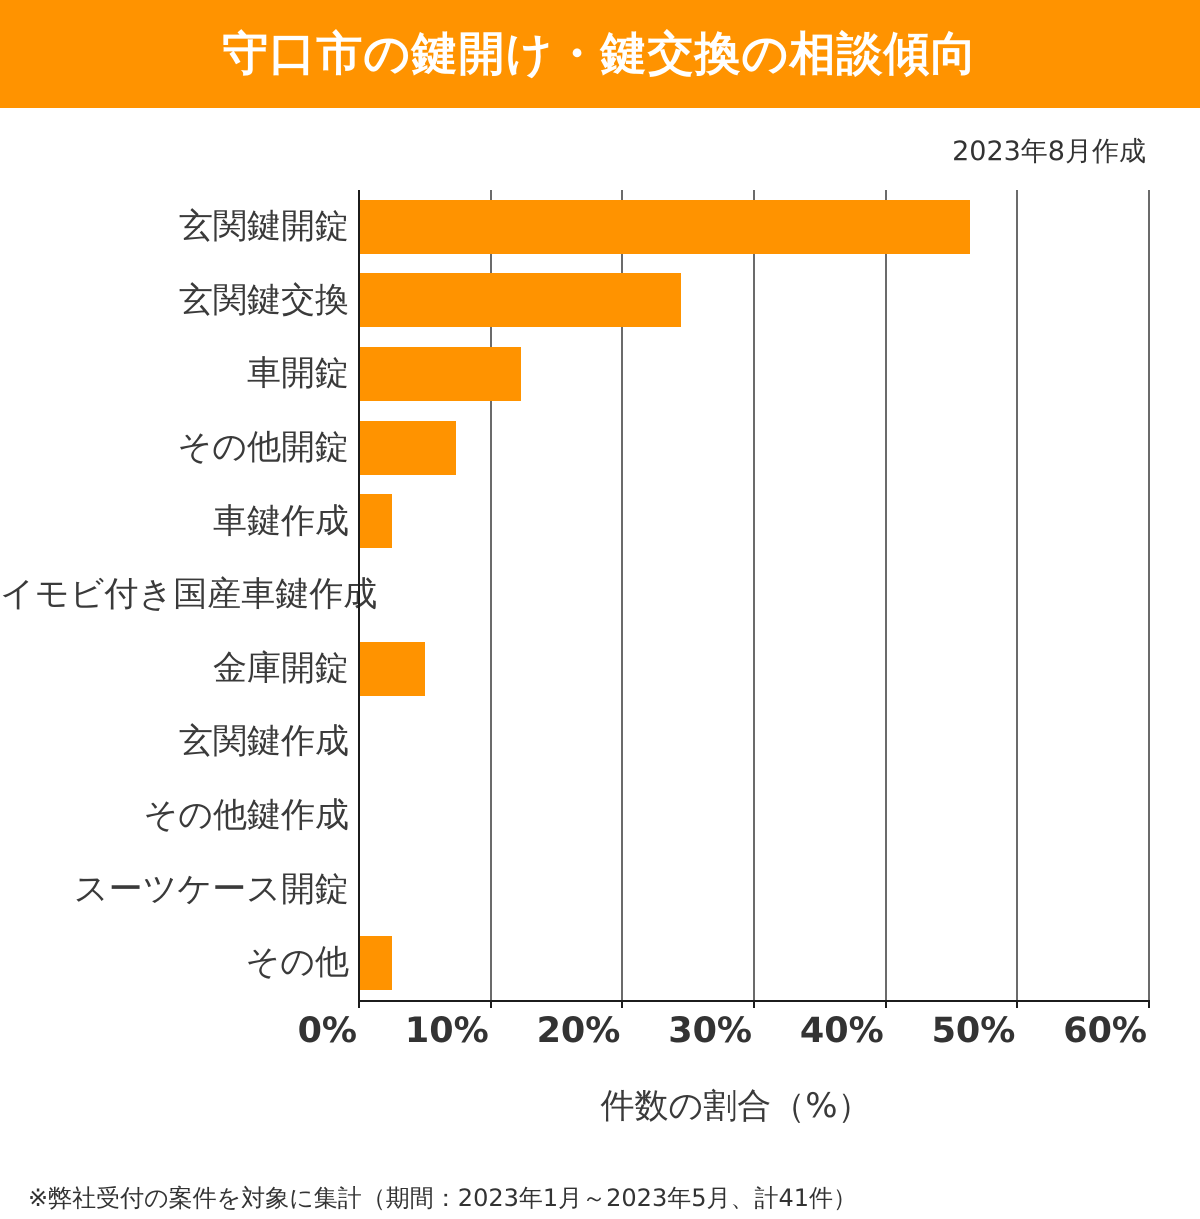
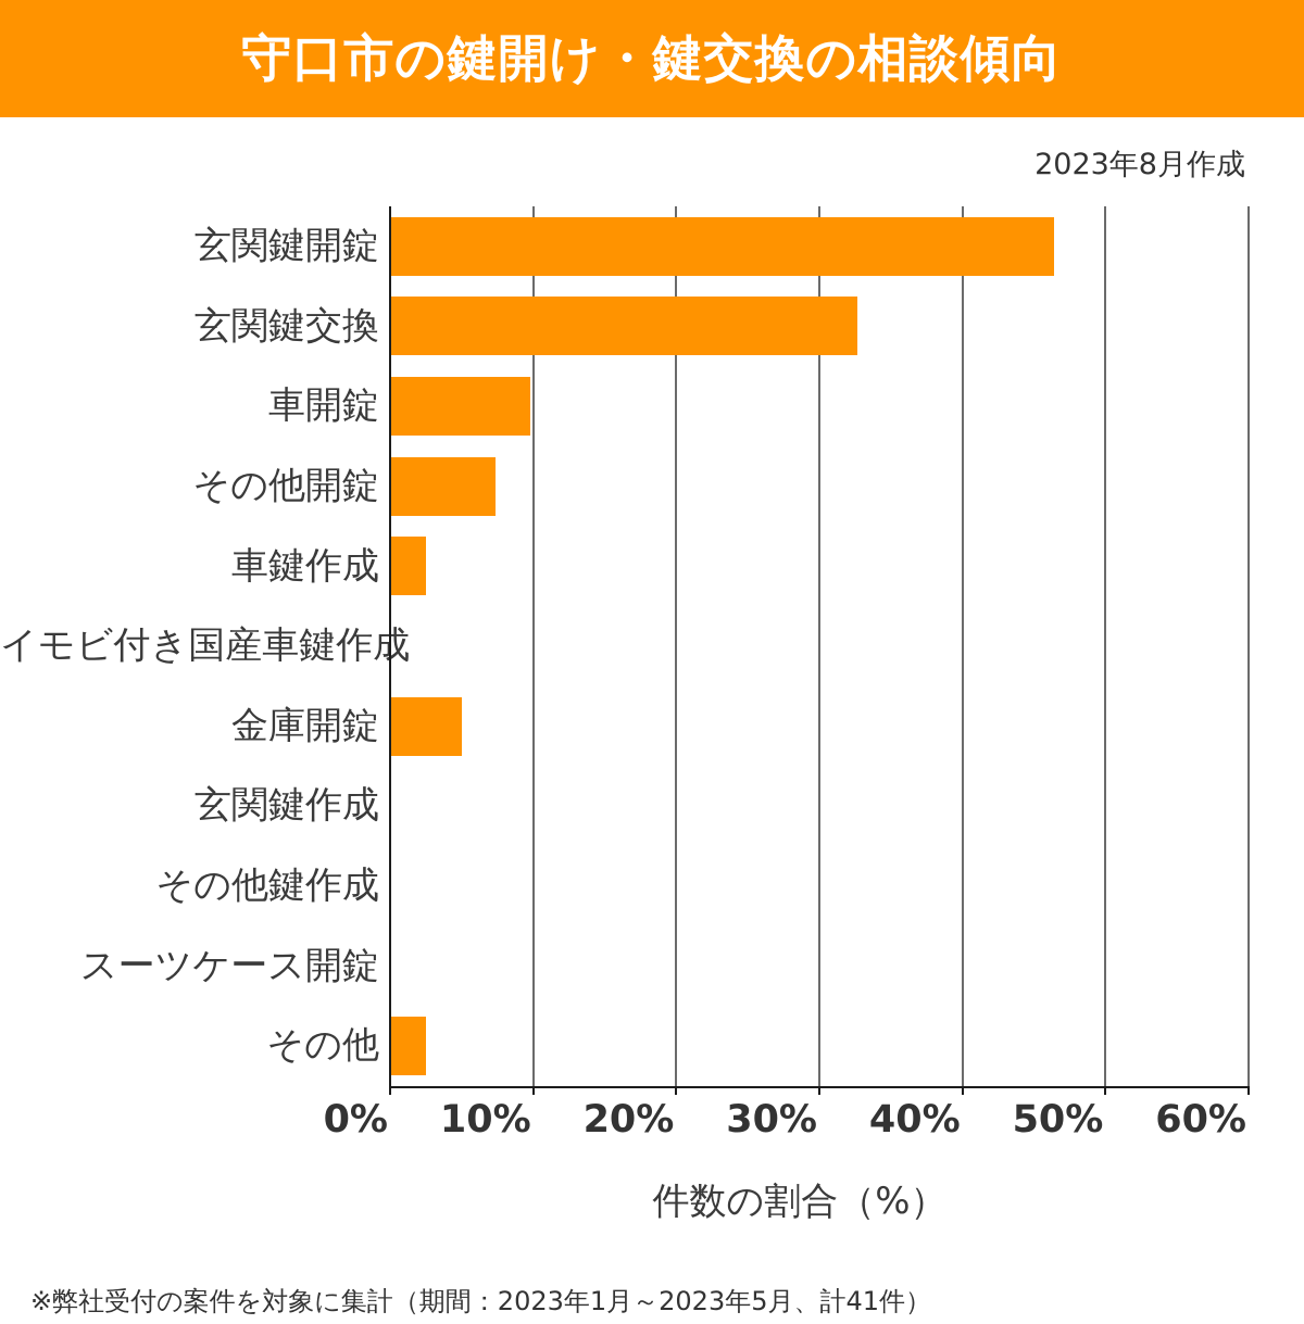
玄関鍵交換: 24.4% -> 32.6%
車開錠: 12.2% -> 9.7%
